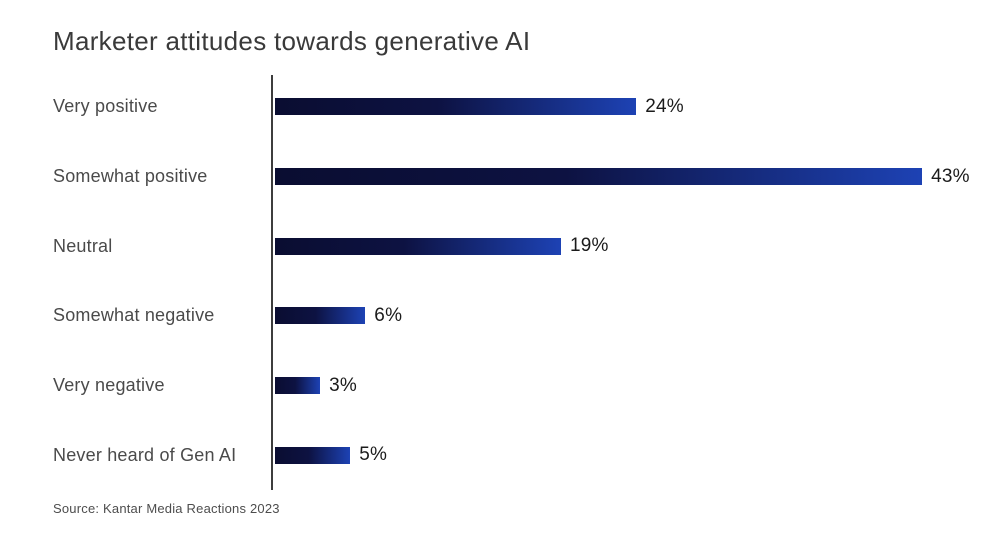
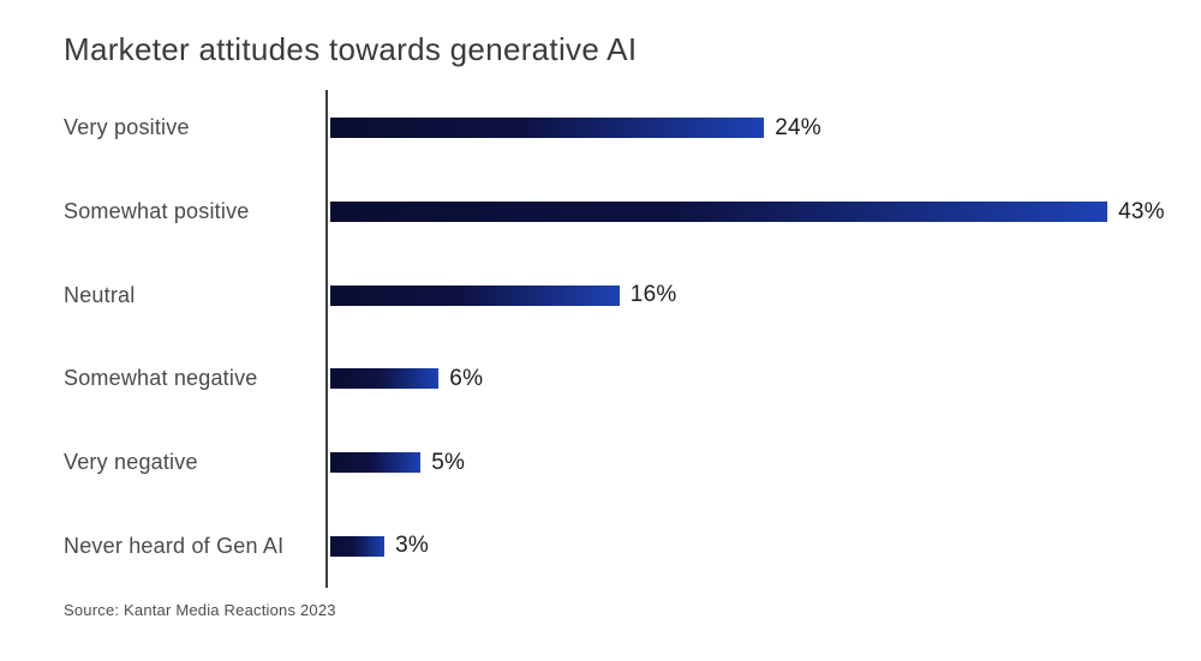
Neutral: 19% -> 16%
Very negative: 3% -> 5%
Never heard of Gen AI: 5% -> 3%
